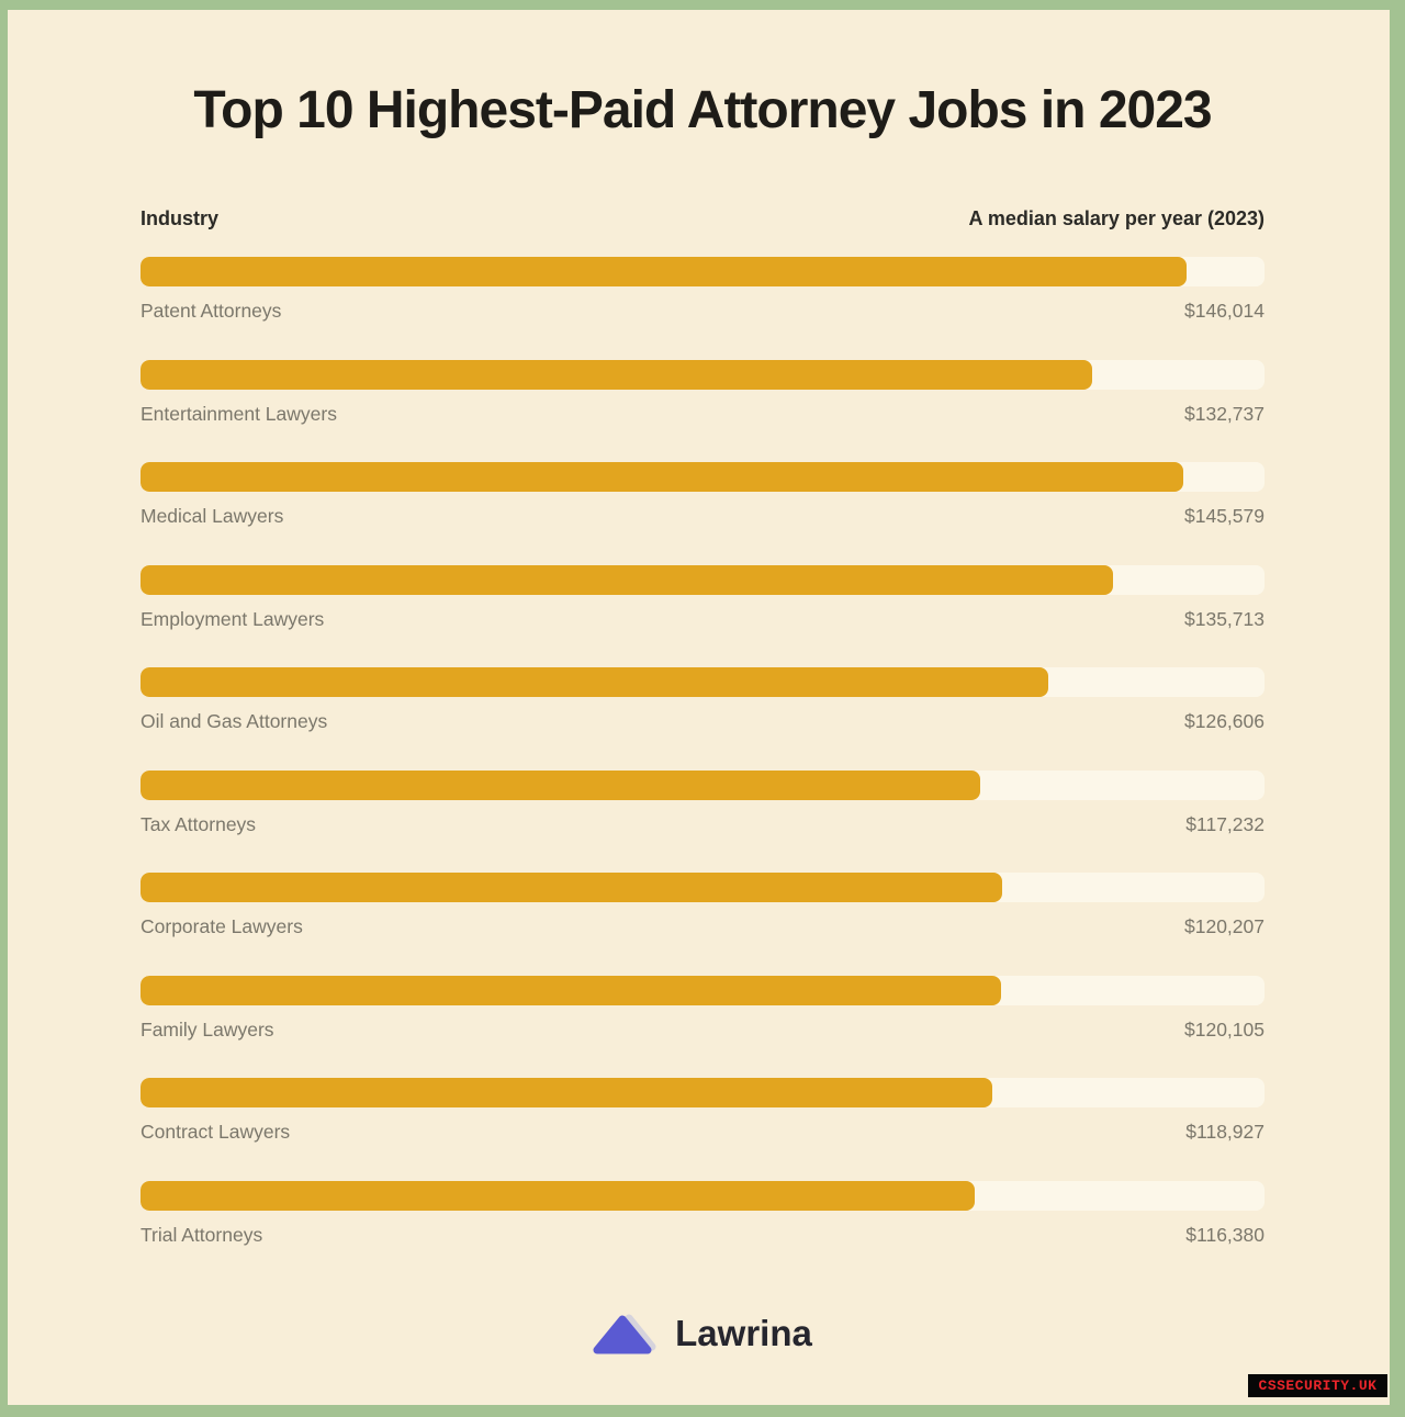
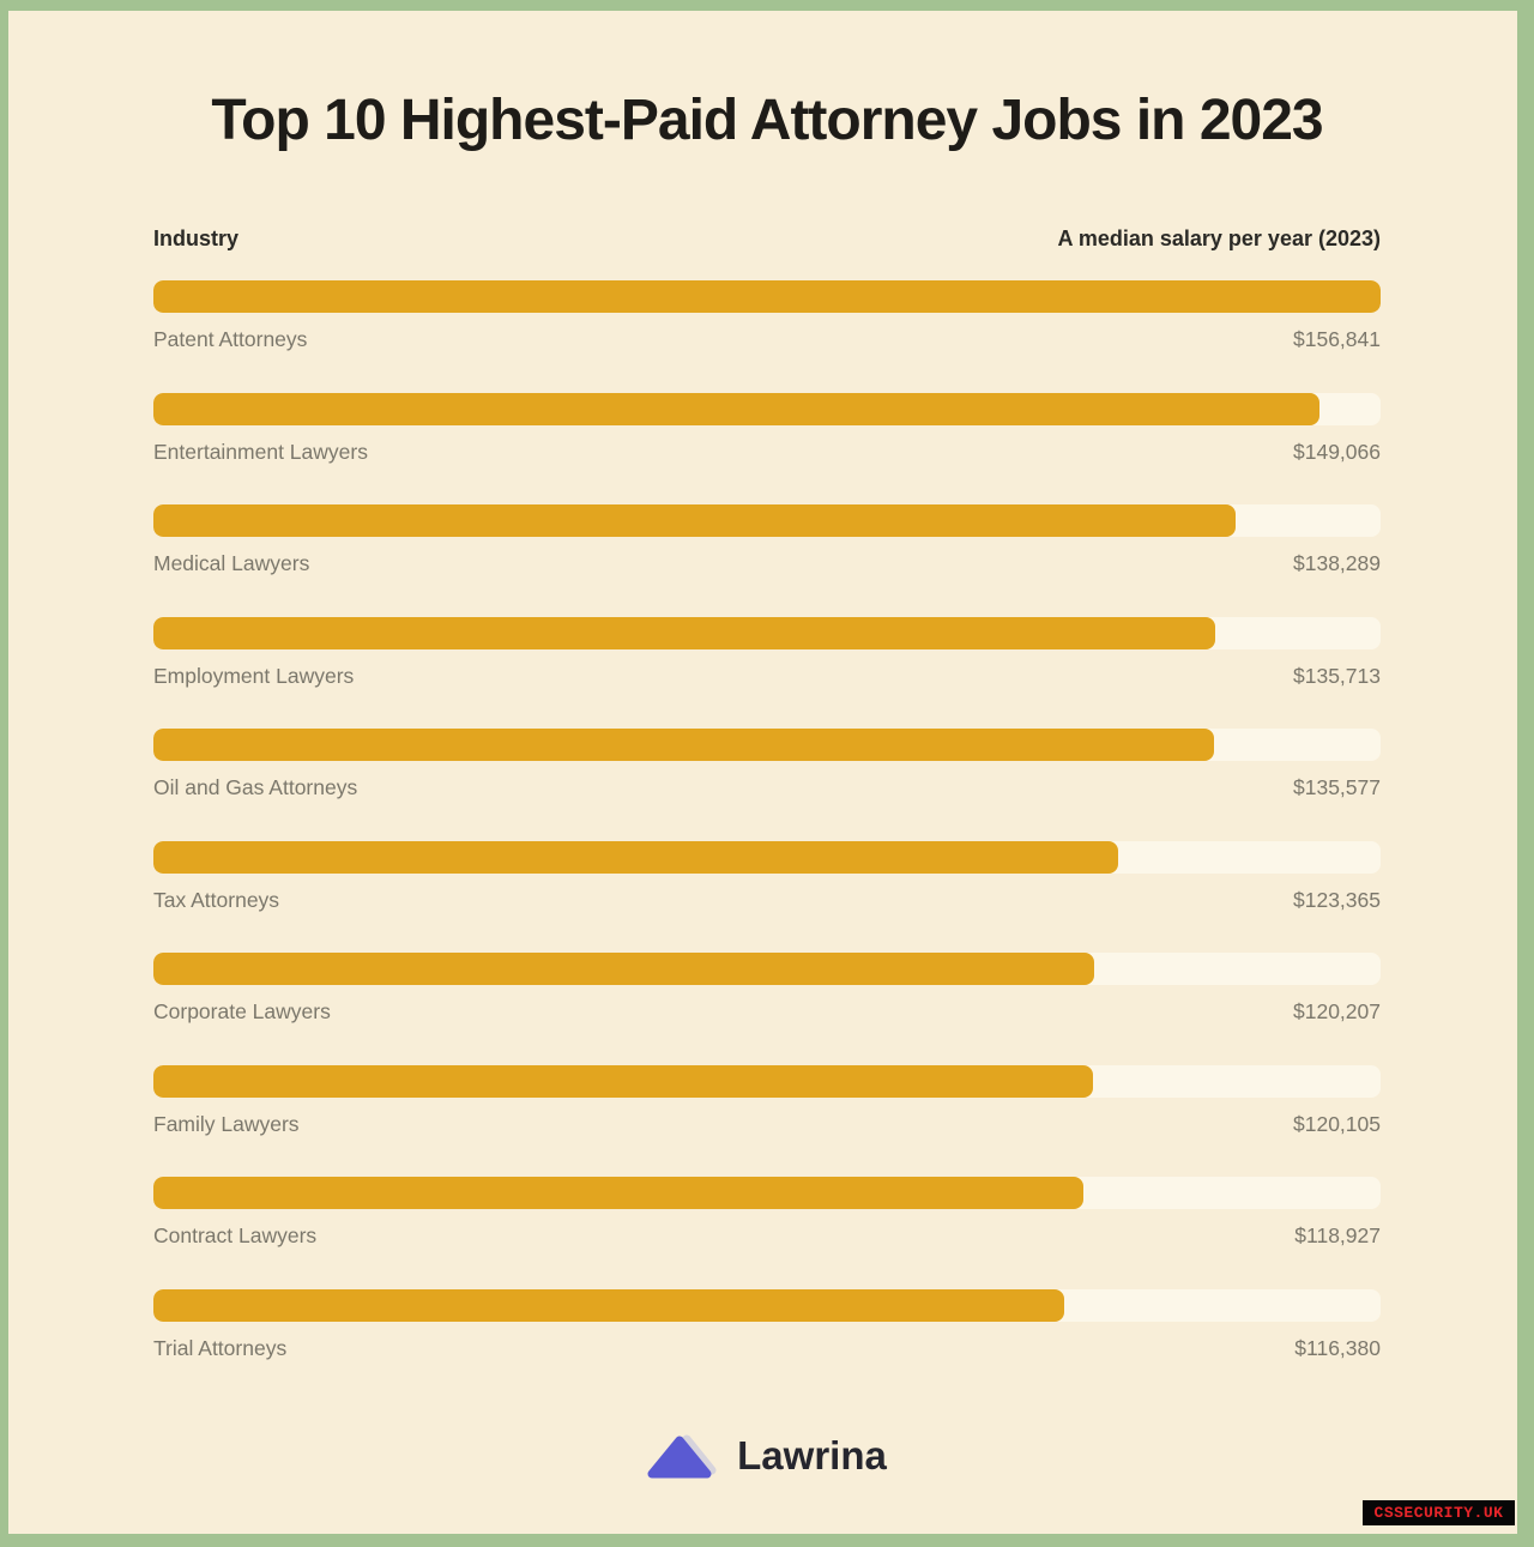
Patent Attorneys: $146,014 -> $156,841
Entertainment Lawyers: $132,737 -> $149,066
Medical Lawyers: $145,579 -> $138,289
Oil and Gas Attorneys: $126,606 -> $135,577
Tax Attorneys: $117,232 -> $123,365
